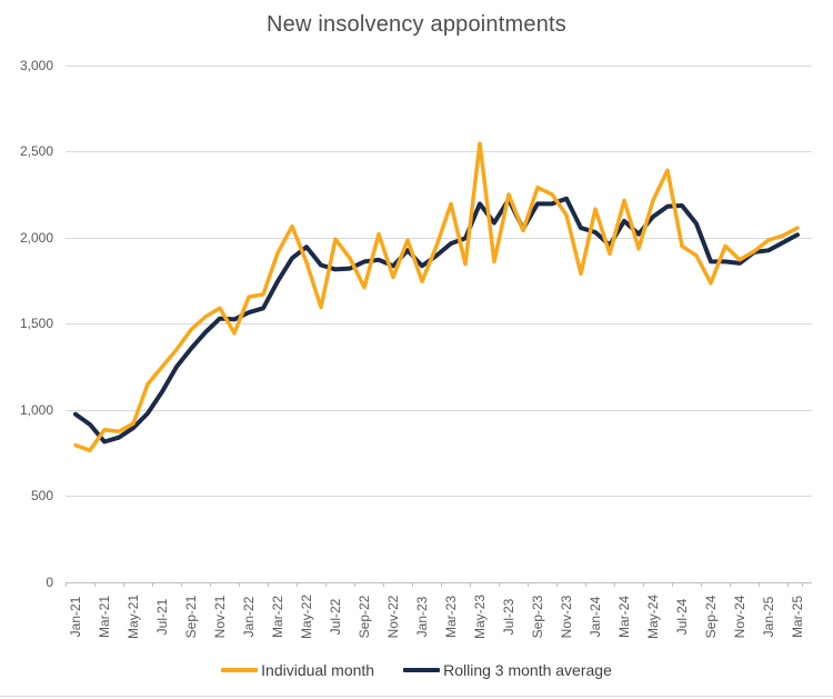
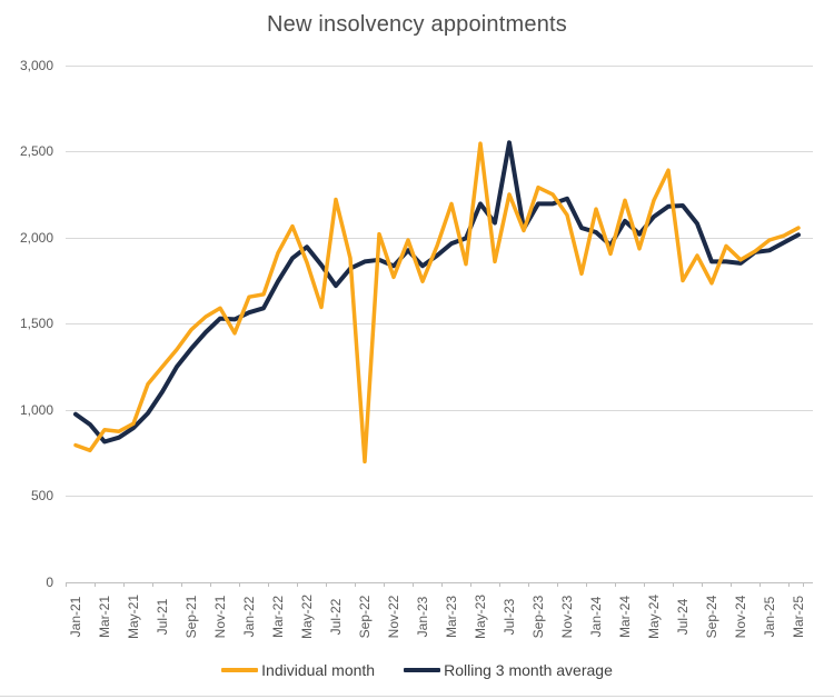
Individual month/Jul-22: 1990 -> 2220
Rolling 3 month average/Jul-22: 1820 -> 1720
Individual month/Sep-22: 1710 -> 700
Rolling 3 month average/Jul-23: 2220 -> 2550
Individual month/Jul-24: 1950 -> 1750
